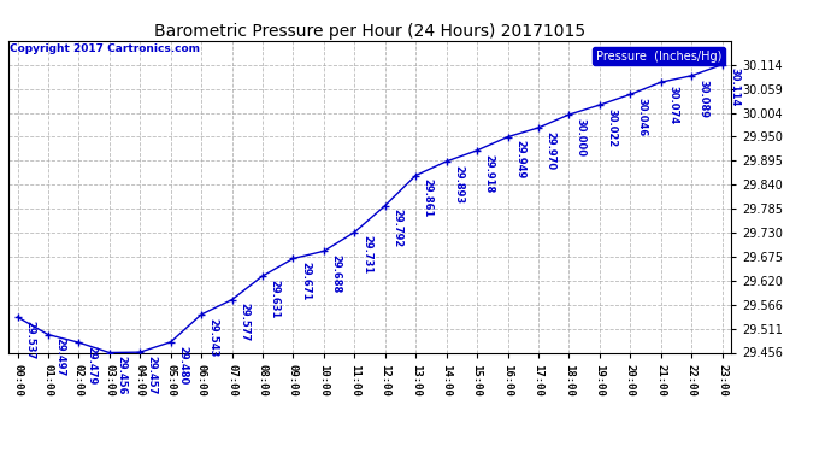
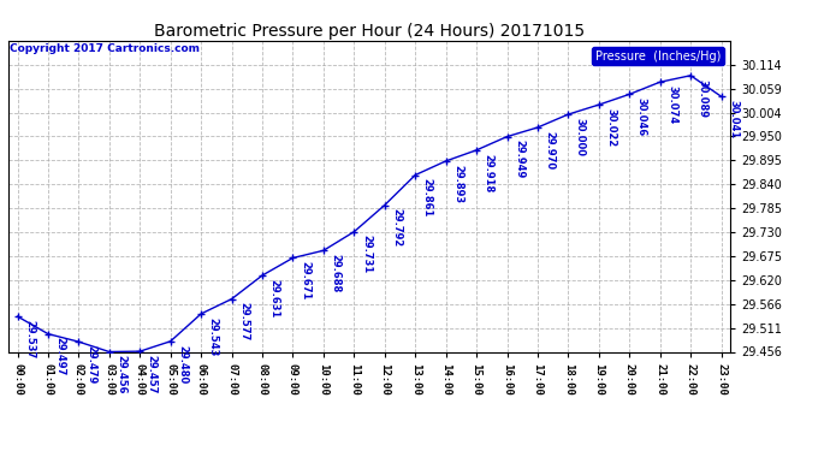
23:00: 30.114 -> 30.041
